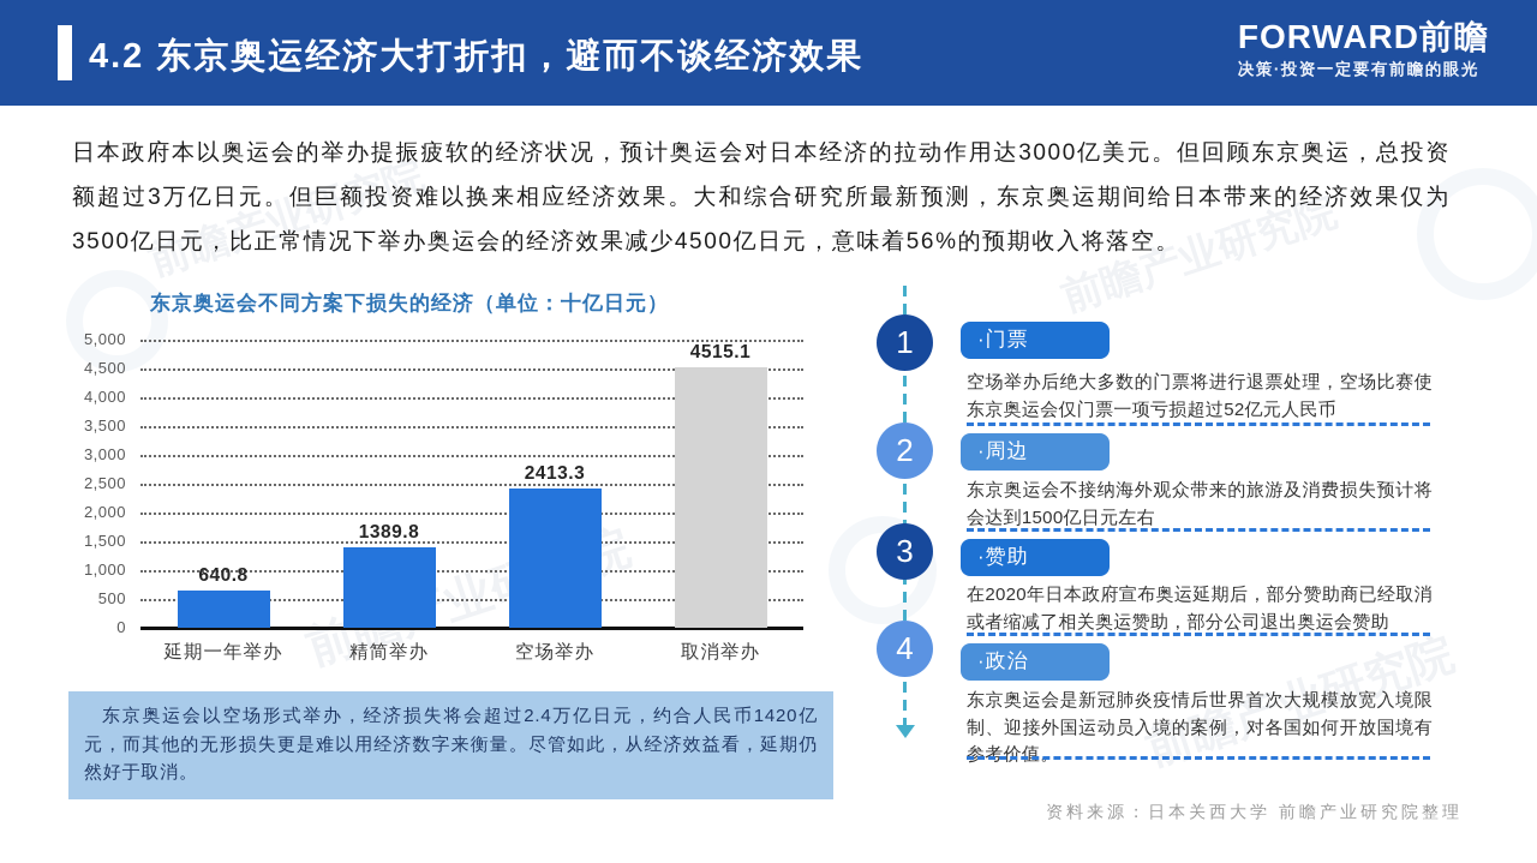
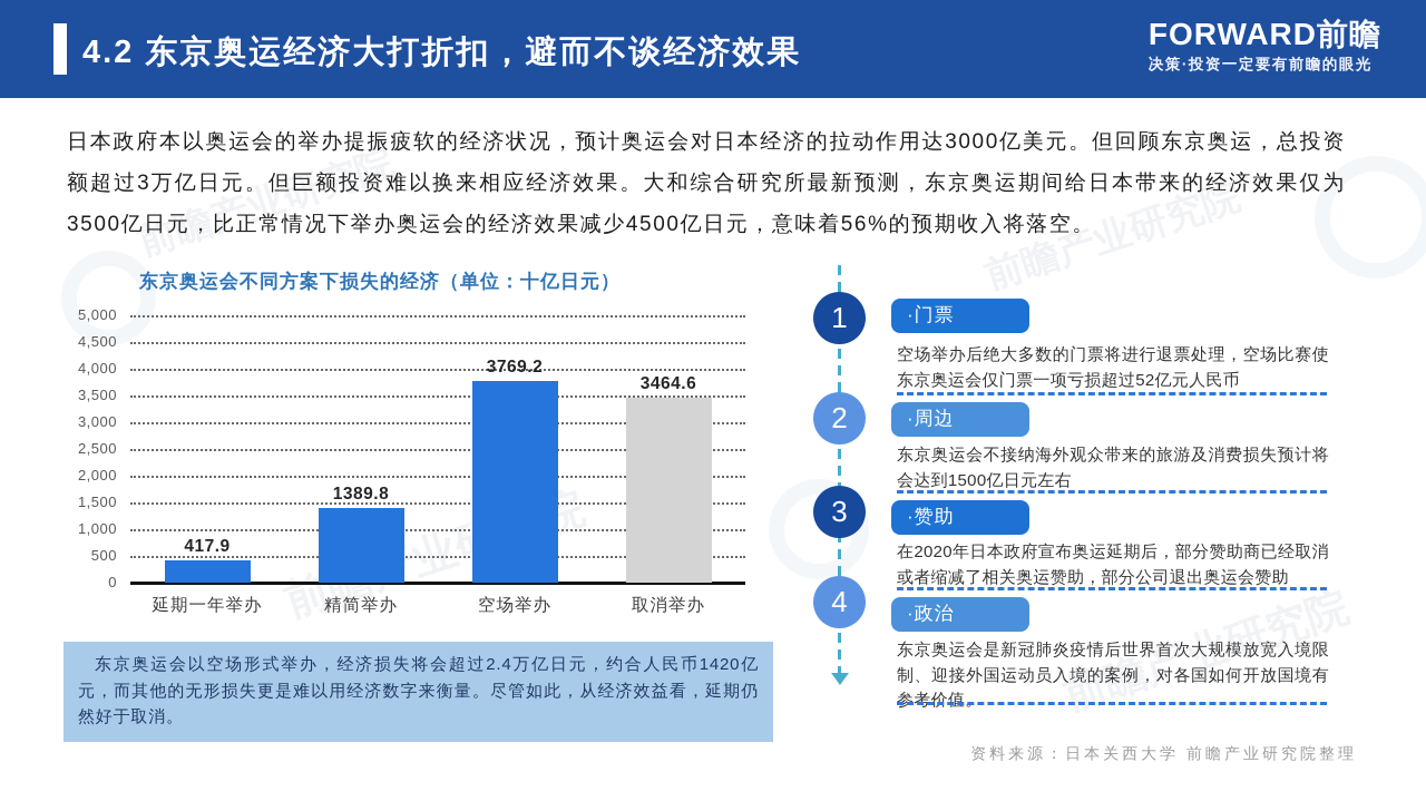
延期一年举办: 640.8 -> 417.9
空场举办: 2413.3 -> 3769.2
取消举办: 4515.1 -> 3464.6
